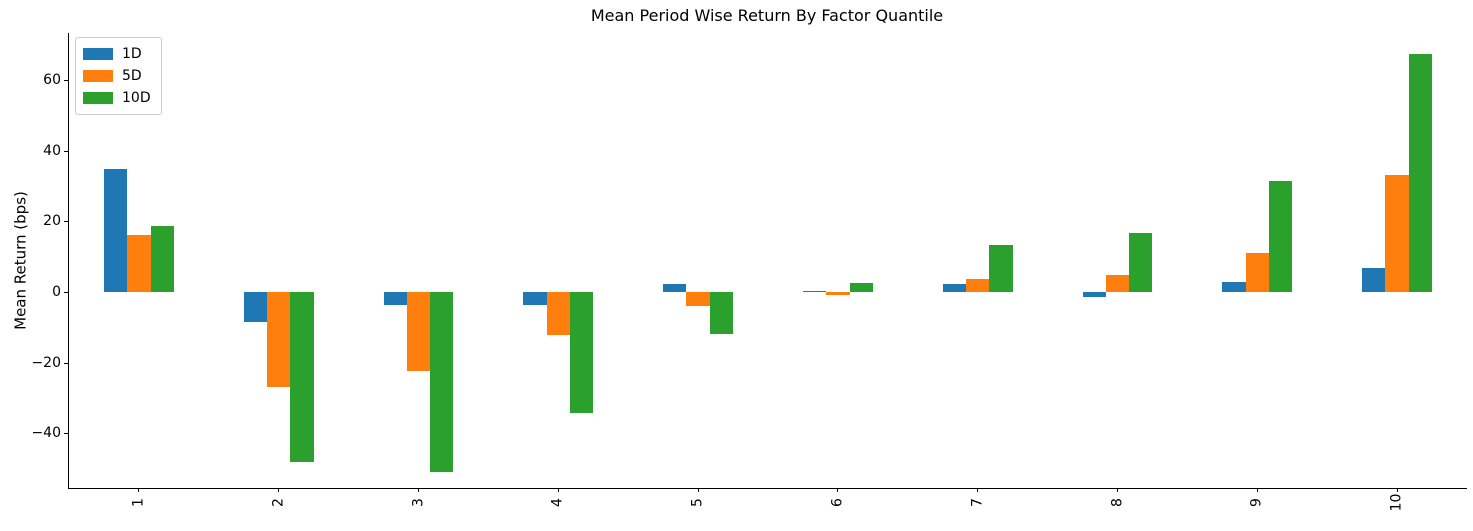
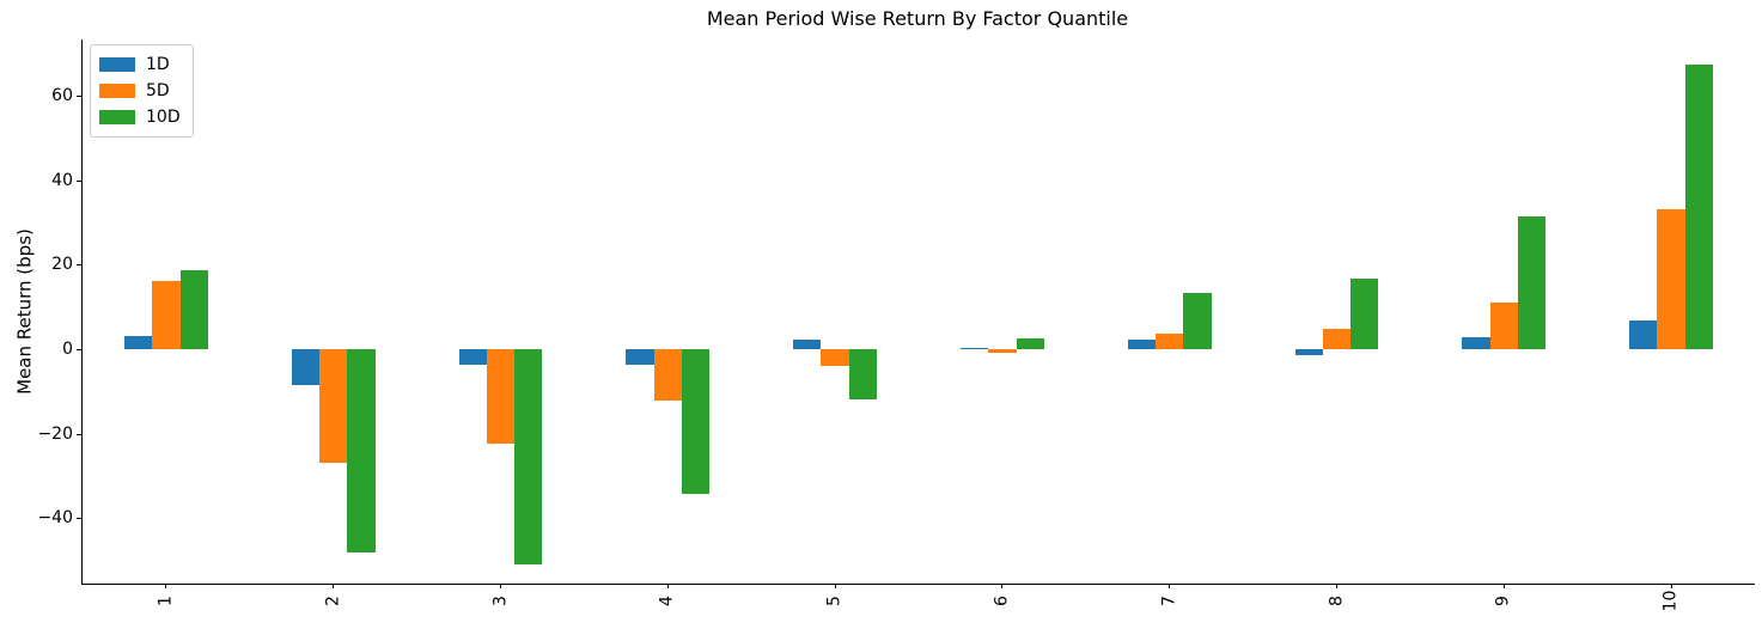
1D/1: 35 -> 3
